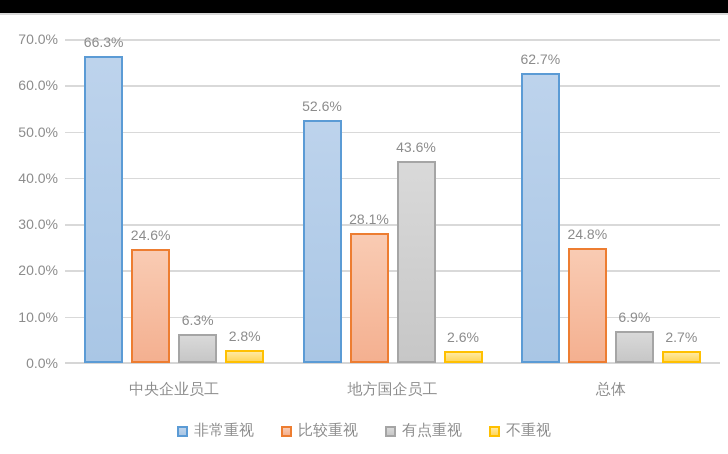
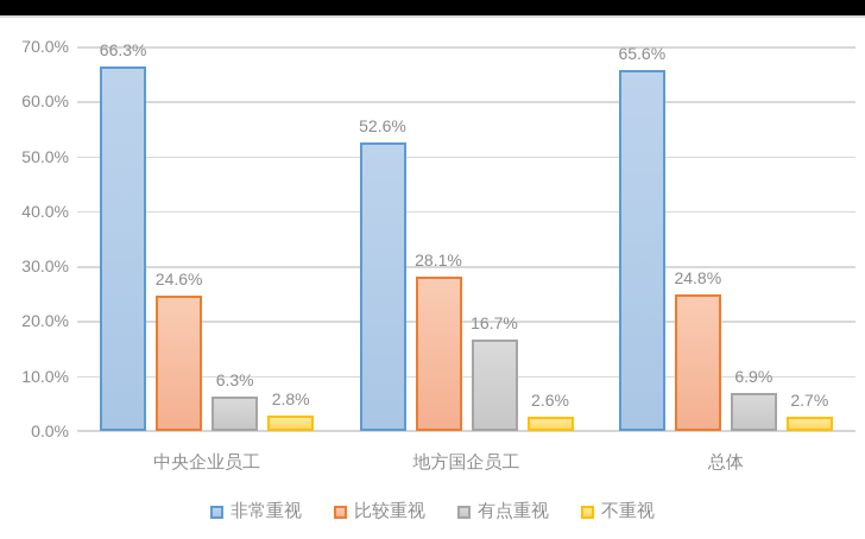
有点重视/地方国企员工: 43.6% -> 16.7%
非常重视/总体: 62.7% -> 65.6%
